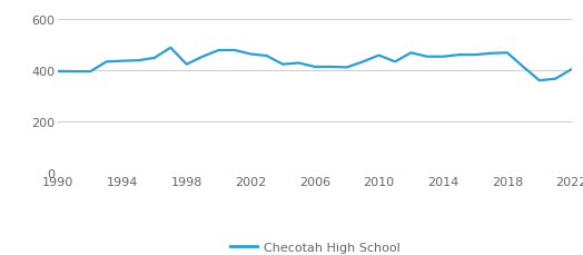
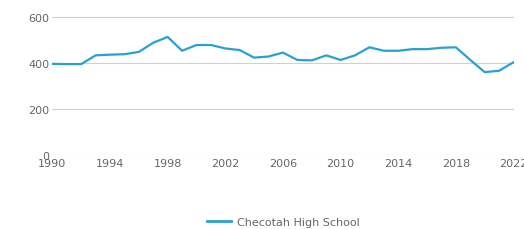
1998: 425 -> 515
2006: 415 -> 447
2010: 460 -> 415
